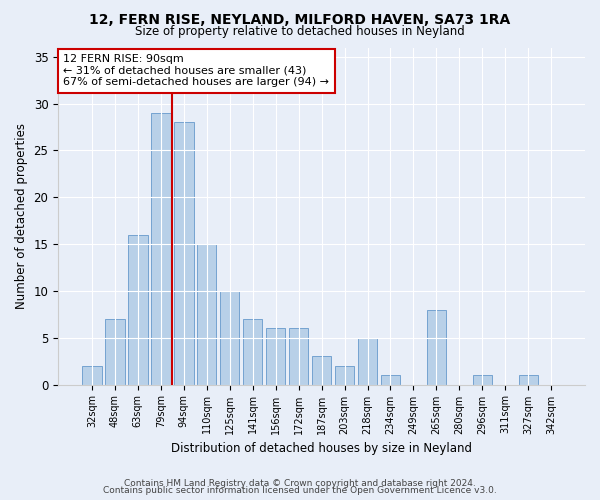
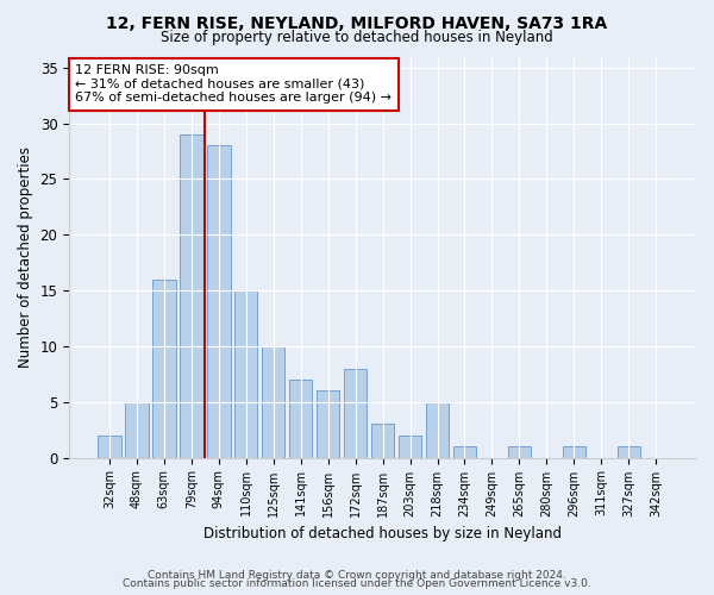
48sqm: 7 -> 5
172sqm: 6 -> 8
265sqm: 8 -> 1
